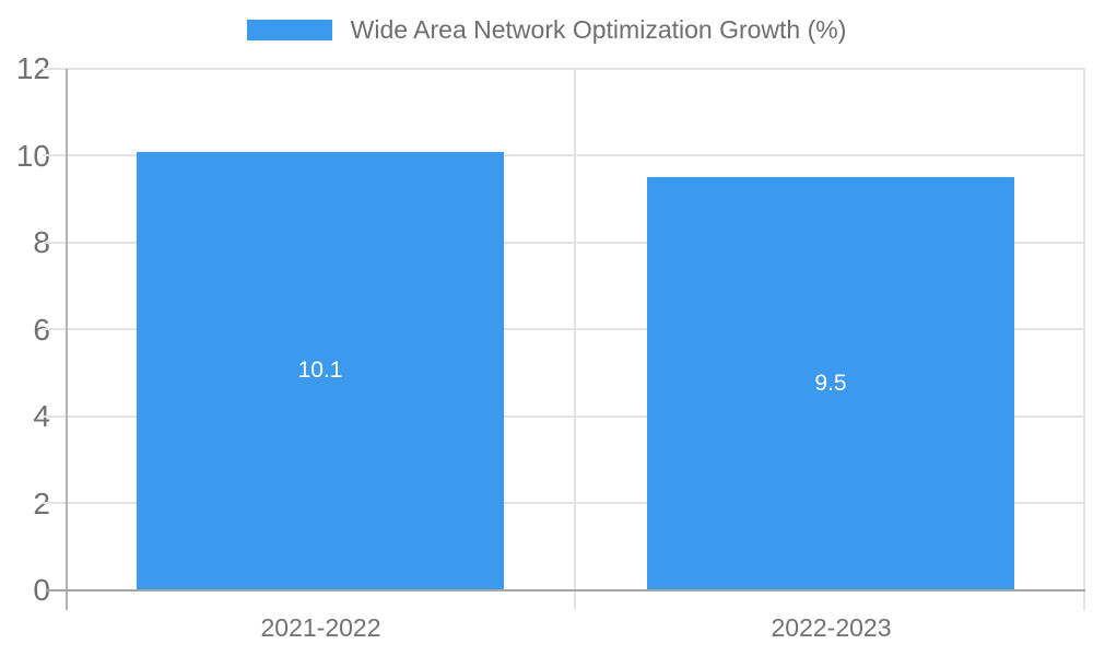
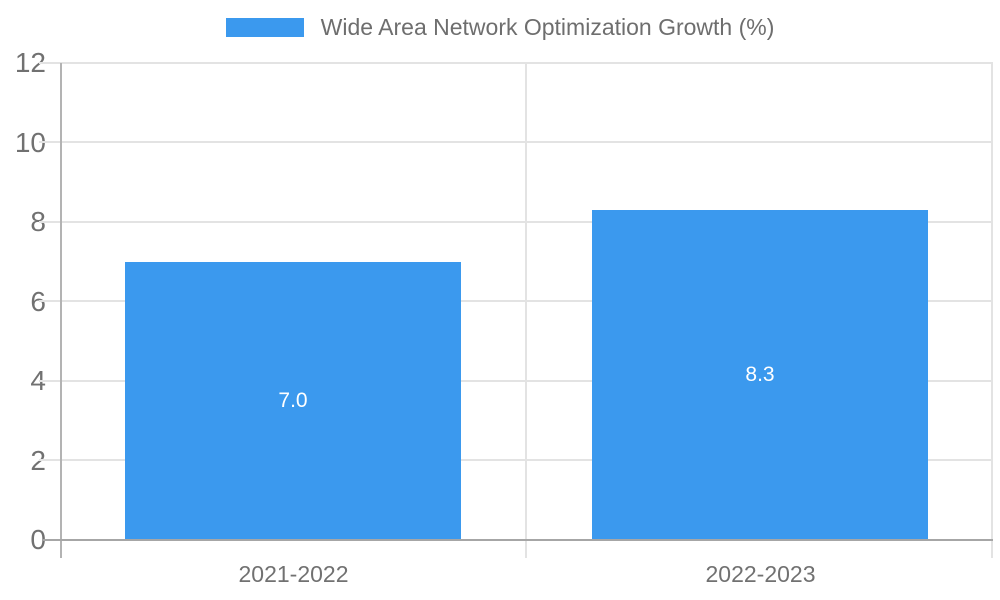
2021-2022: 10.1 -> 7.0
2022-2023: 9.5 -> 8.3
